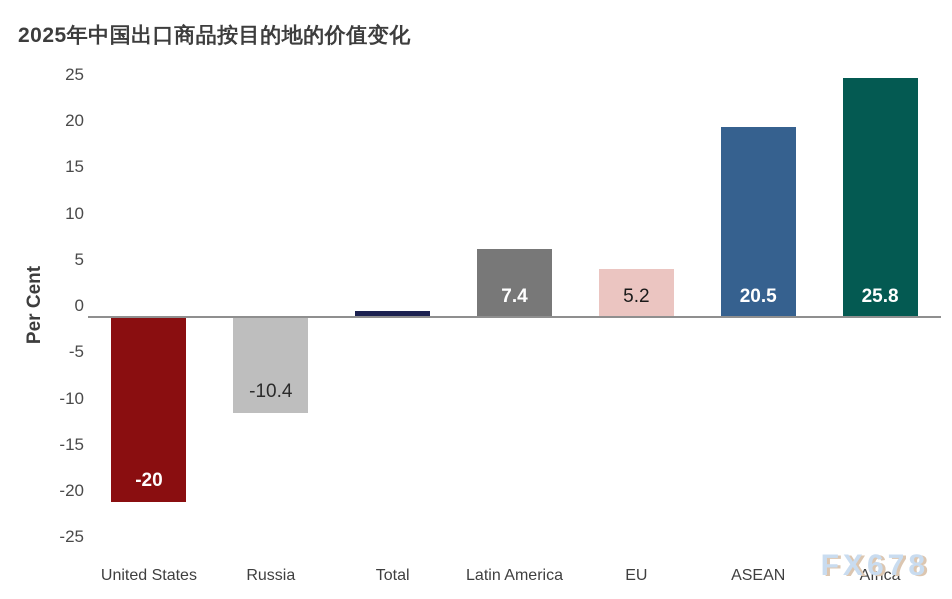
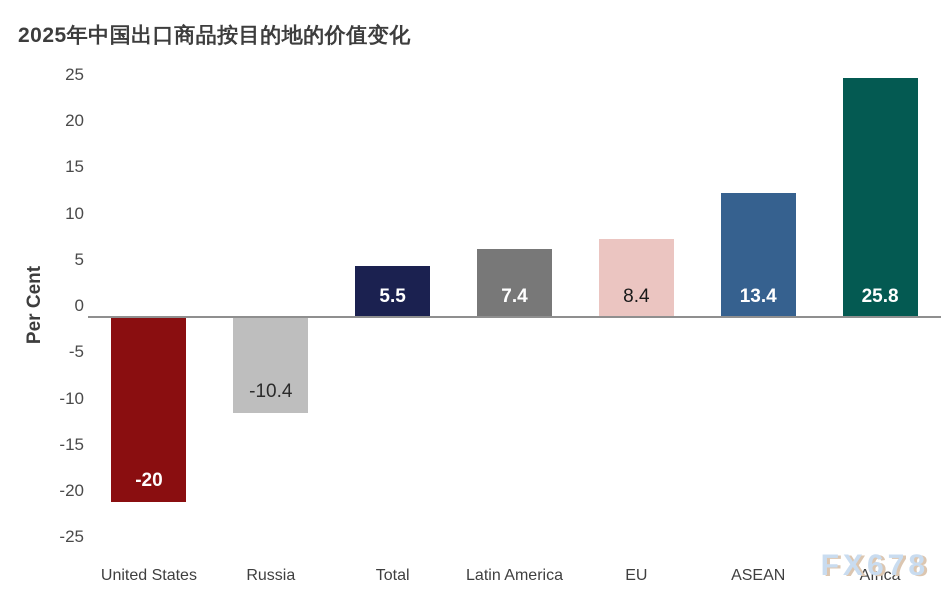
Total: 0.7 -> 5.5
EU: 5.2 -> 8.4
ASEAN: 20.5 -> 13.4
